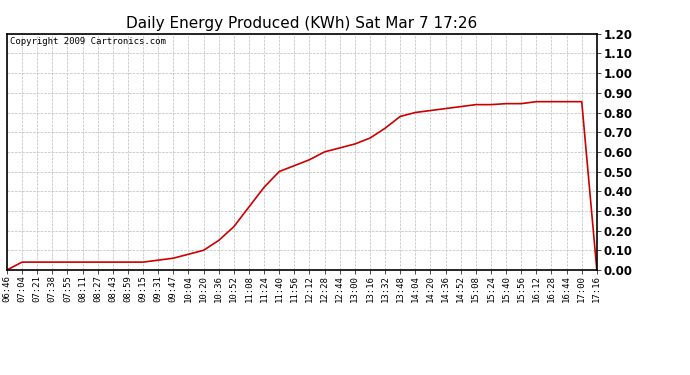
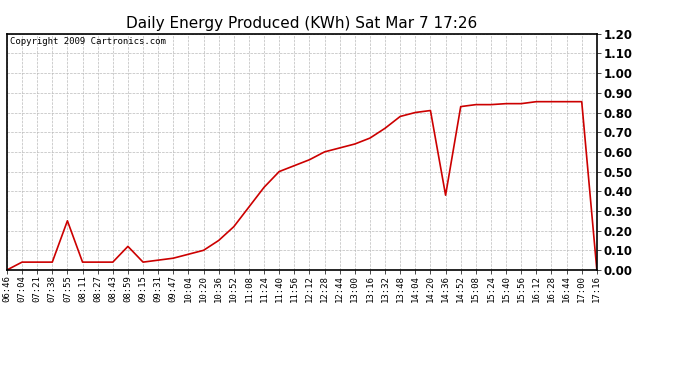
07:55: 0.04 -> 0.25
08:59: 0.04 -> 0.12
14:36: 0.82 -> 0.38
